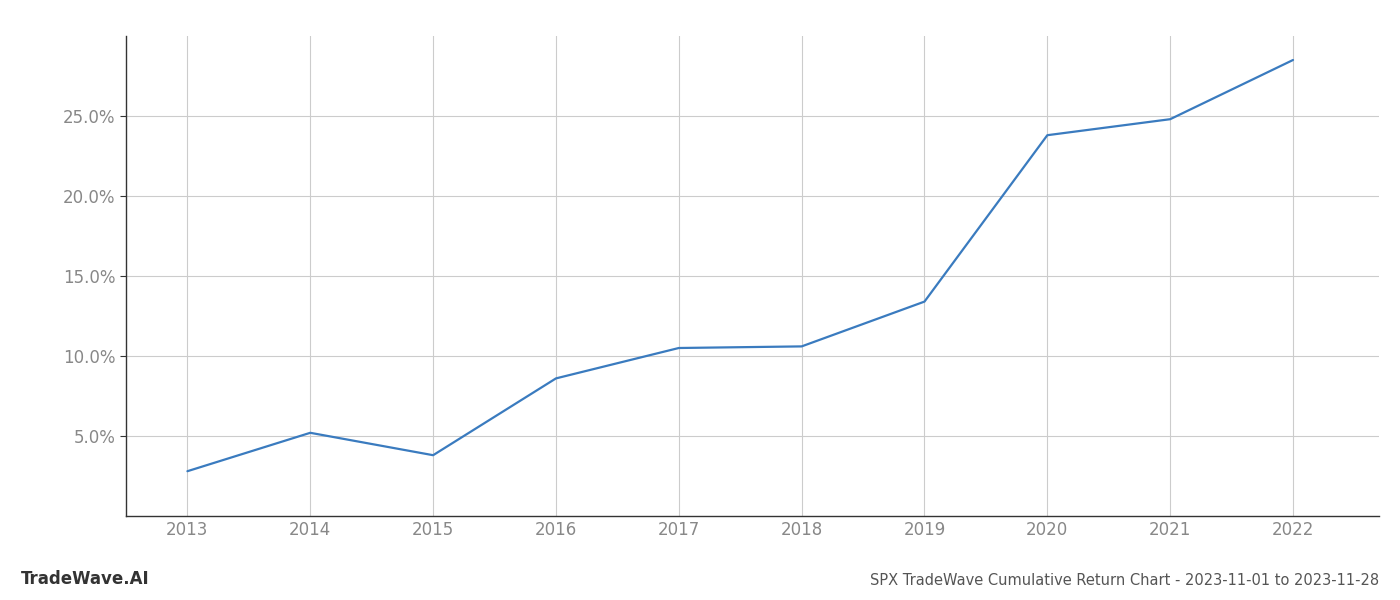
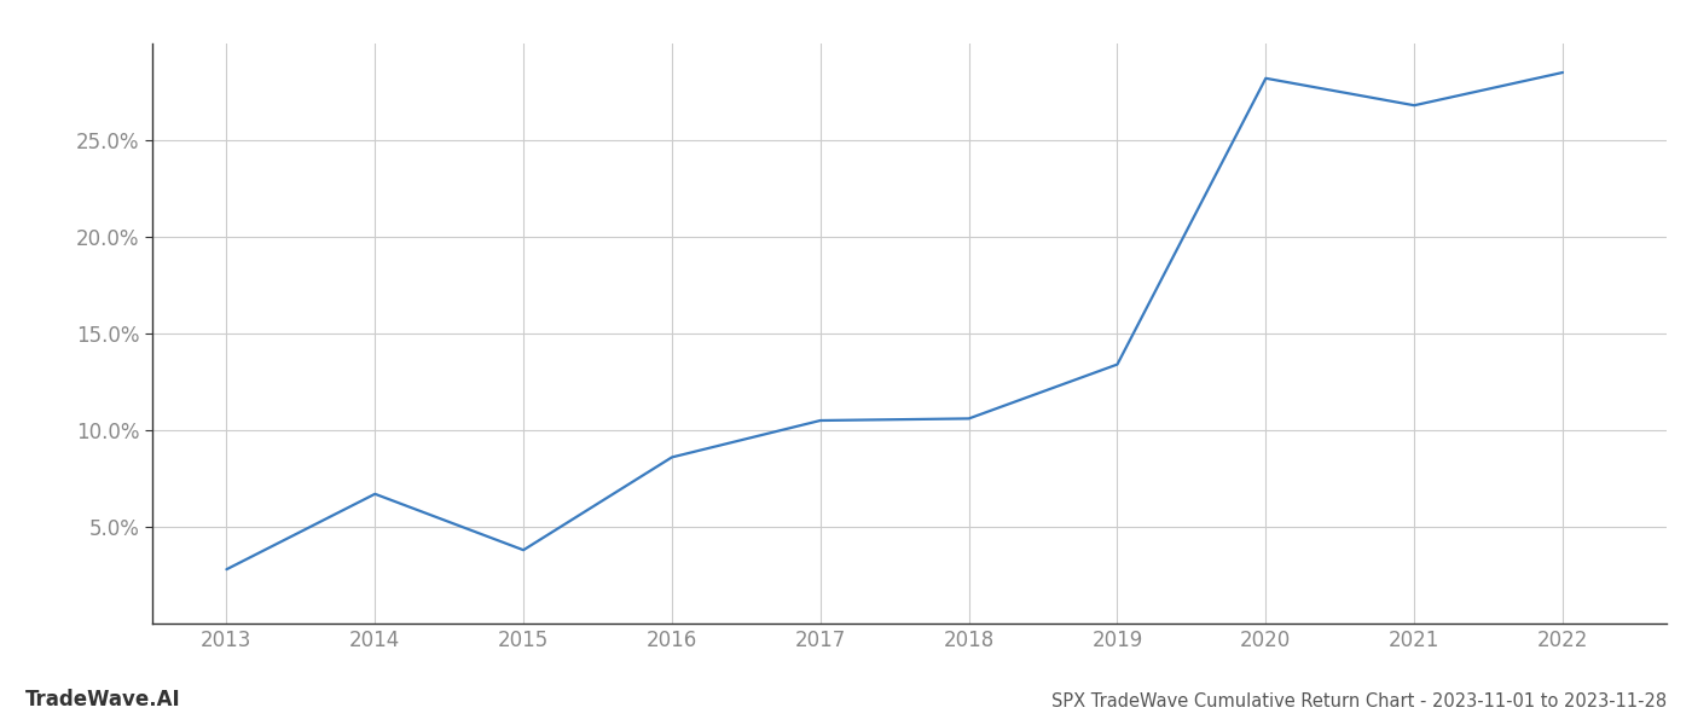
2014: 5.2% -> 6.7%
2020: 23.8% -> 28.2%
2021: 24.8% -> 26.8%
